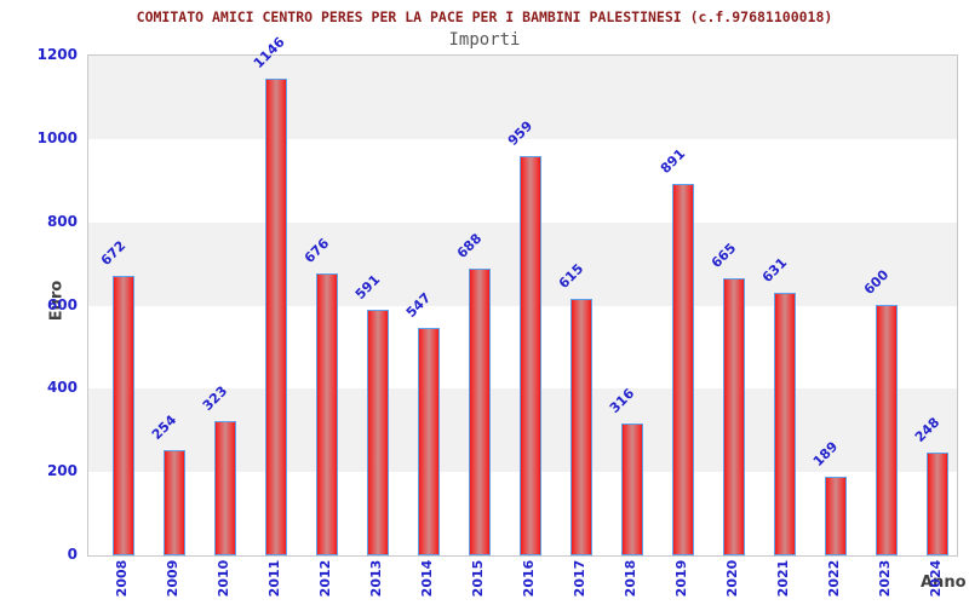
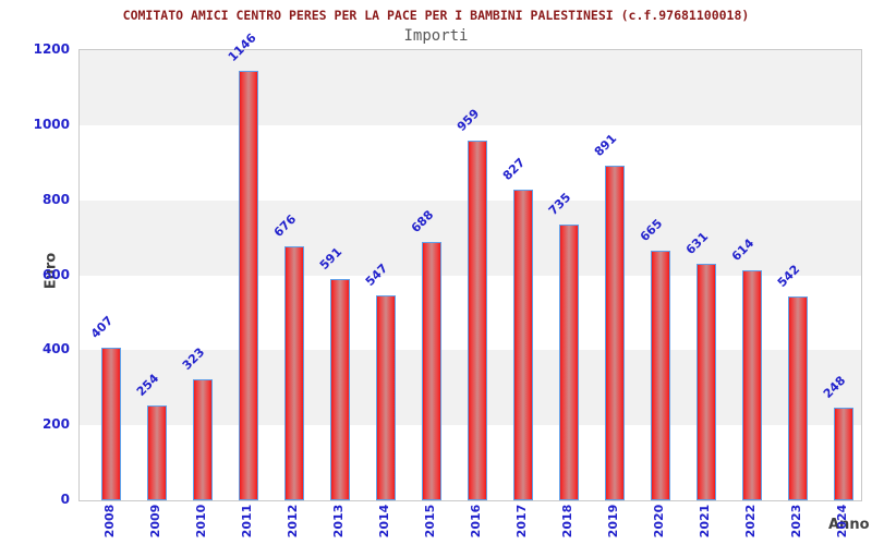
2008: 672 -> 407
2017: 615 -> 827
2018: 316 -> 735
2022: 189 -> 614
2023: 600 -> 542
